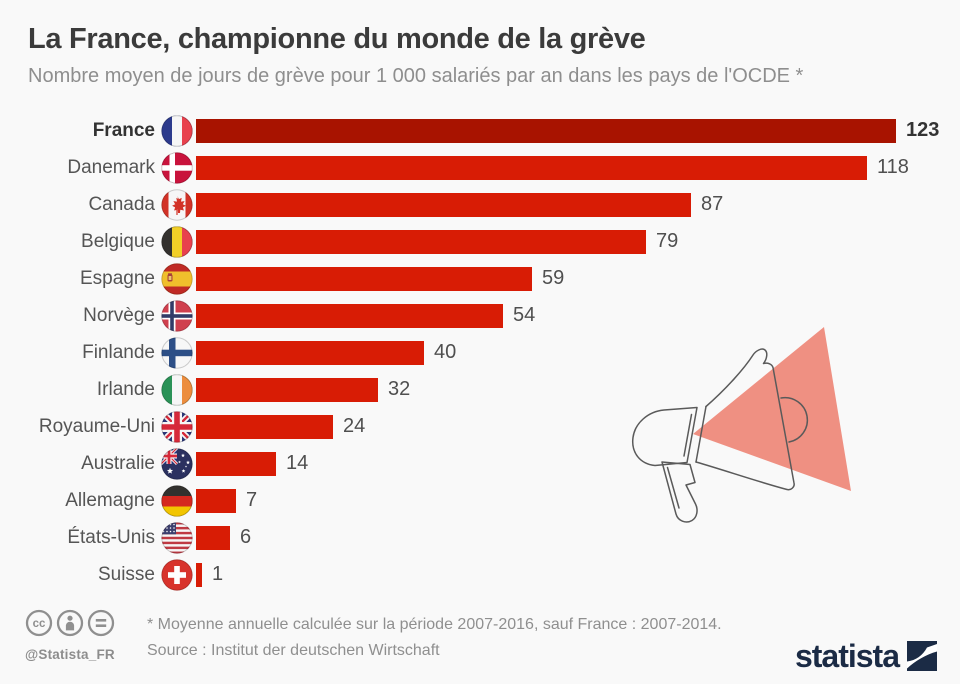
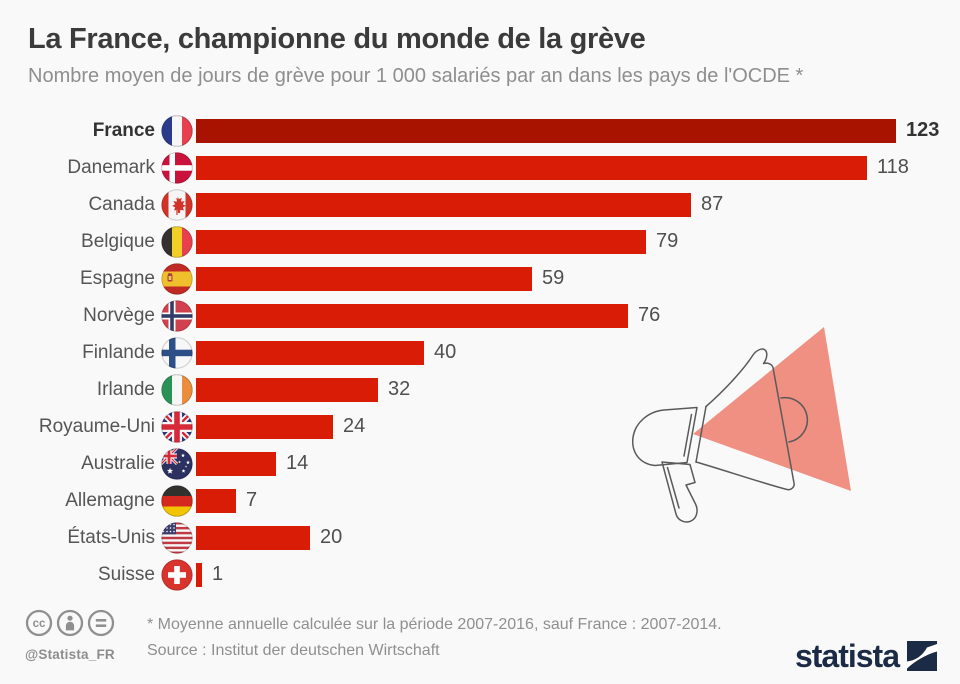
Norvège: 54 -> 76
États-Unis: 6 -> 20
